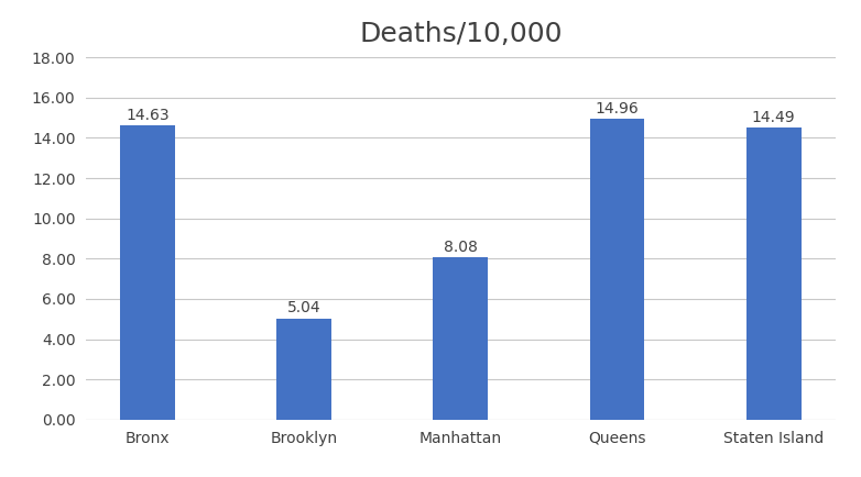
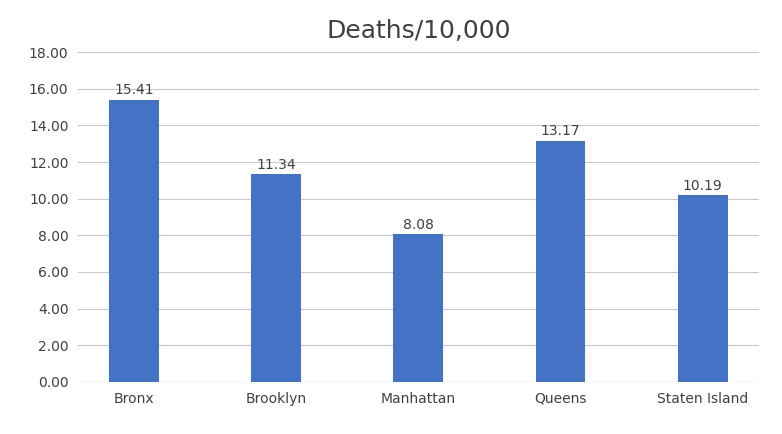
Bronx: 14.63 -> 15.41
Brooklyn: 5.04 -> 11.34
Queens: 14.96 -> 13.17
Staten Island: 14.49 -> 10.19
